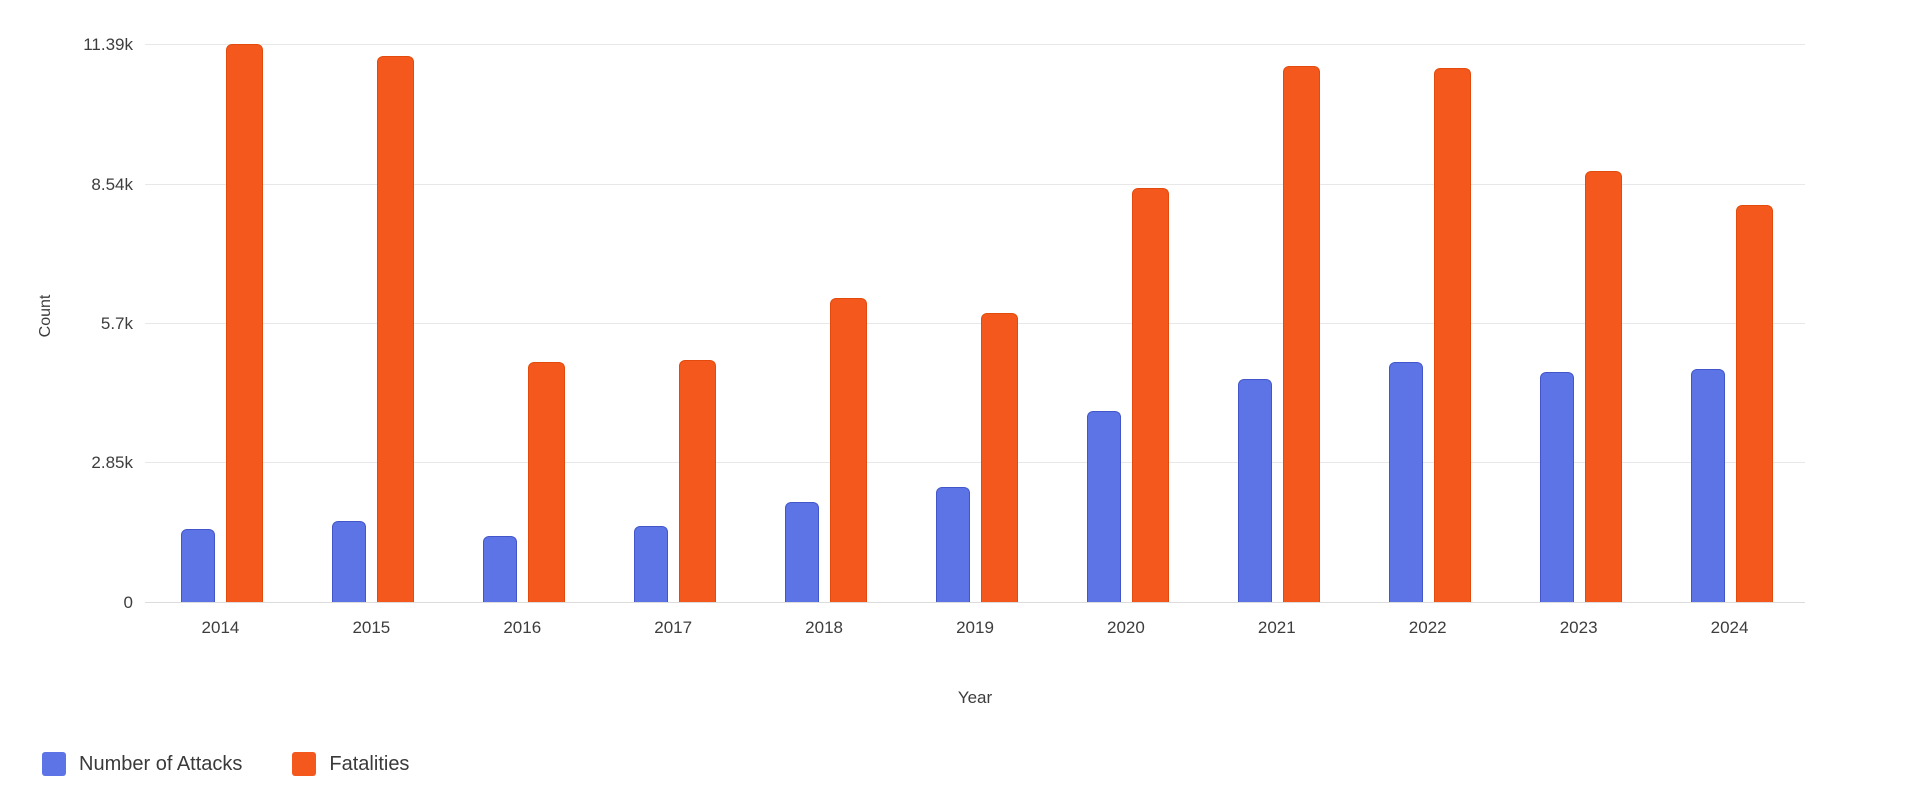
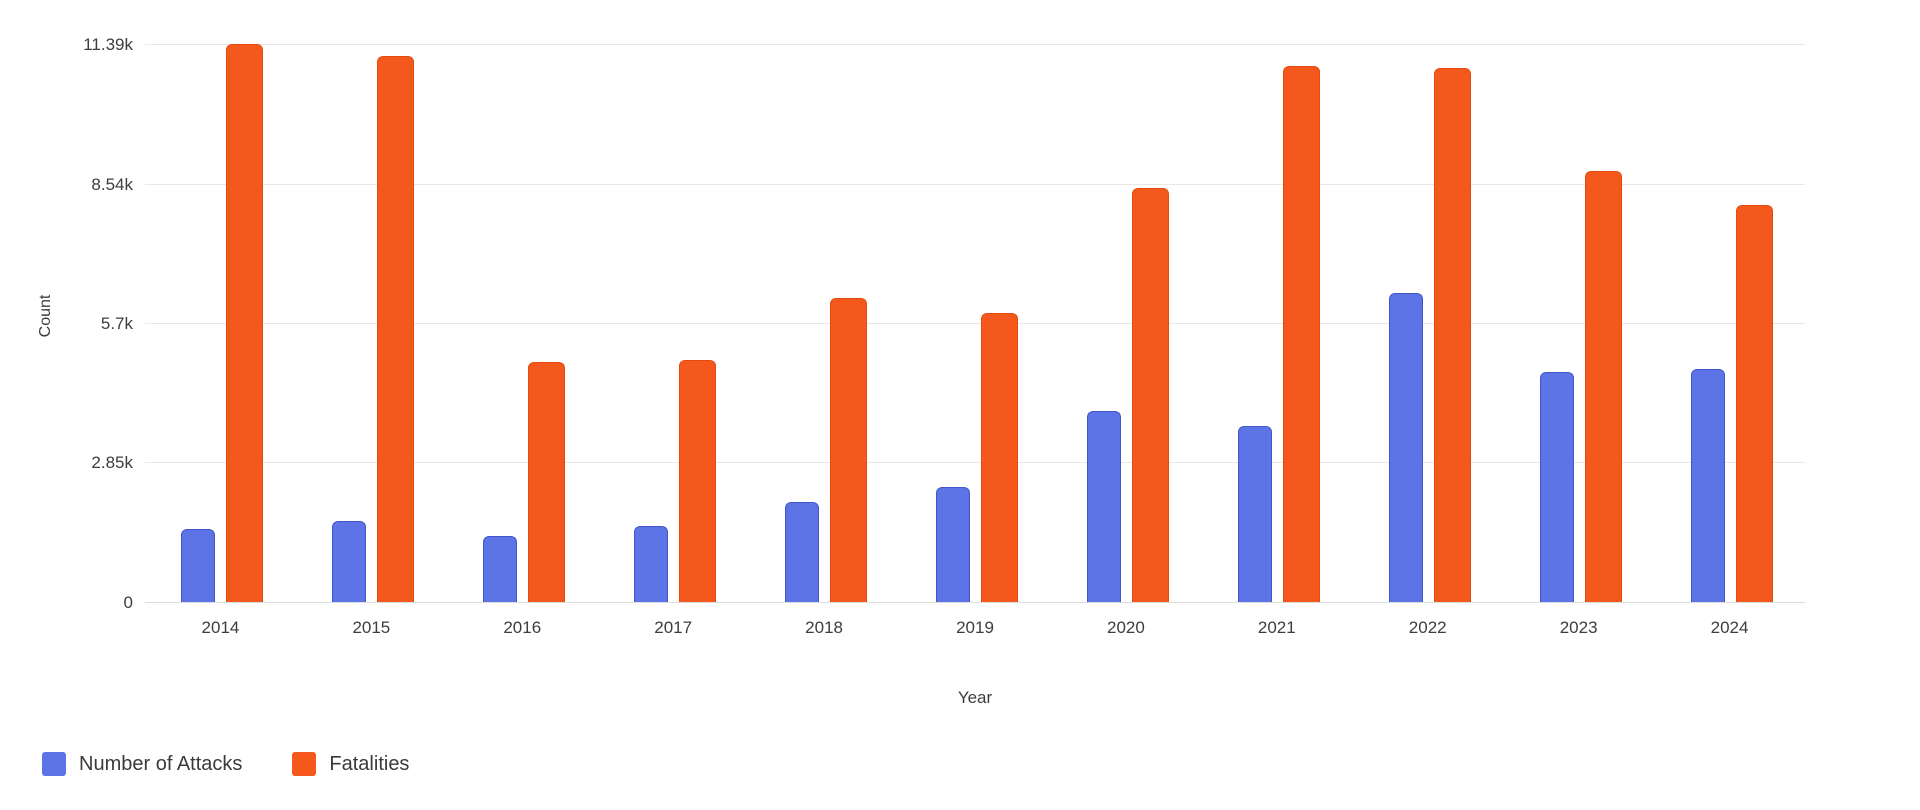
Number of Attacks/2021: 4.6k -> 3.6k
Number of Attacks/2022: 4.9k -> 6.3k
